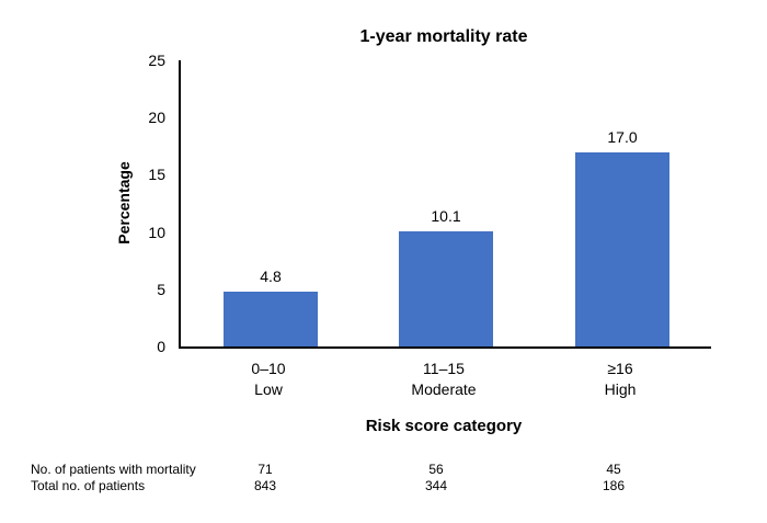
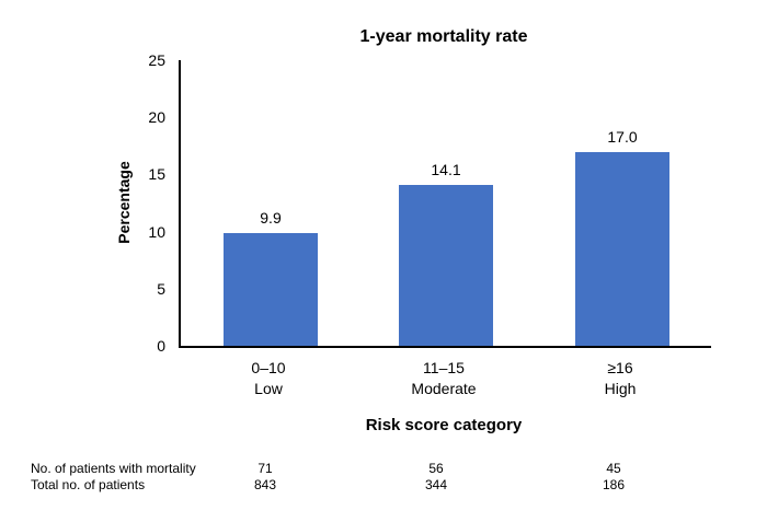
0–10: 4.8 -> 9.9
11–15: 10.1 -> 14.1
